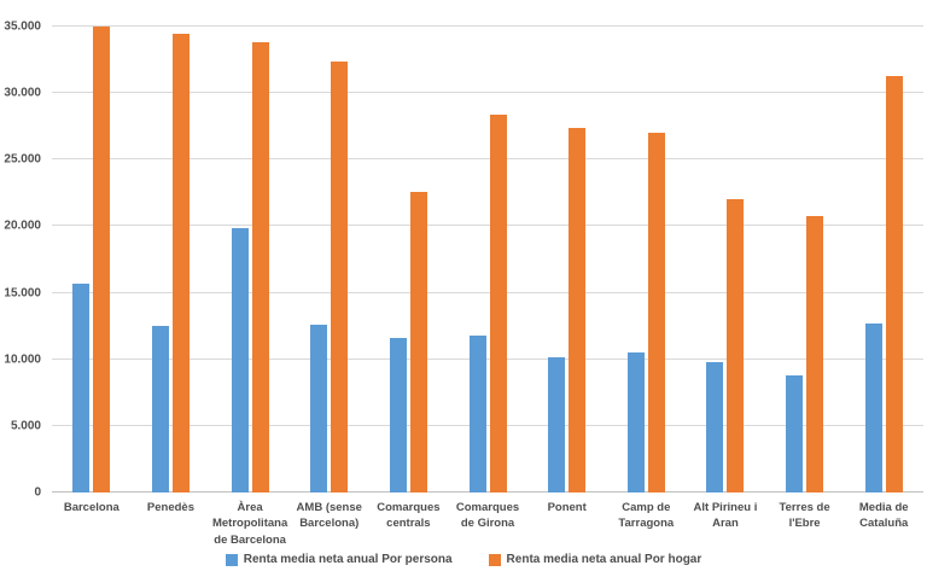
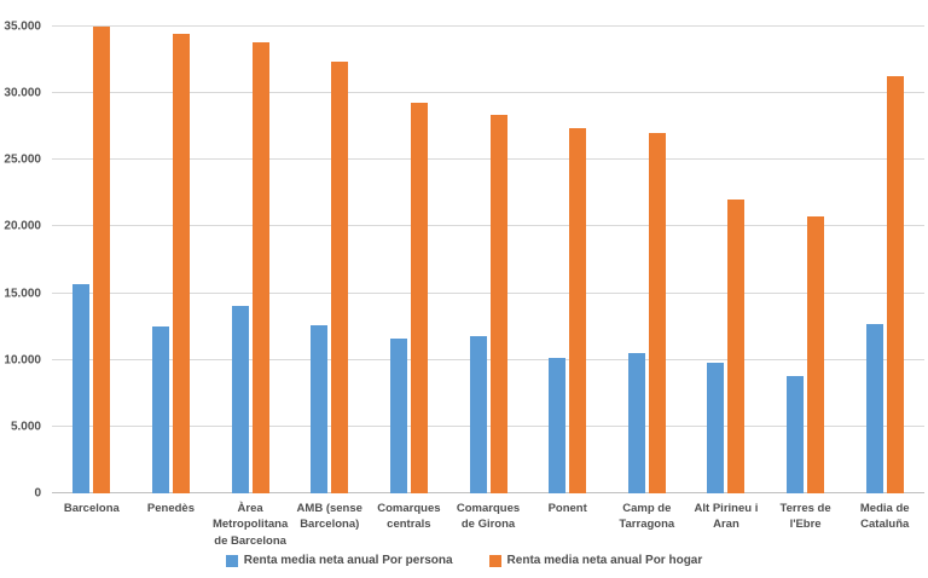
Renta media neta anual Por persona/Àrea Metropolitana de Barcelona: 19900 -> 14100
Renta media neta anual Por hogar/Comarques centrals: 22600 -> 29300
